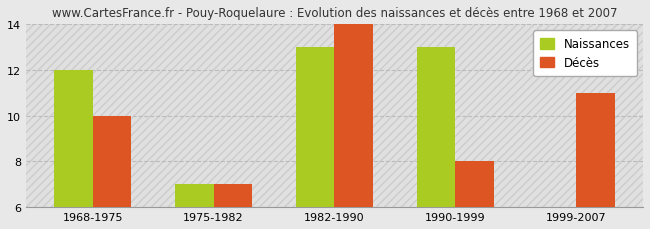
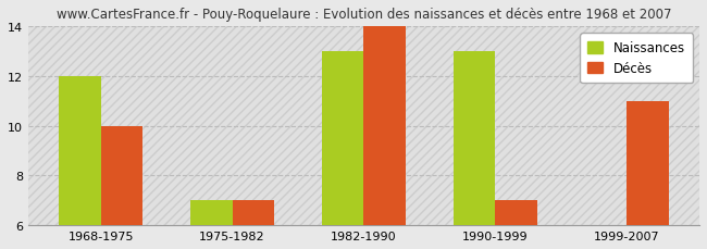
Décès/1990-1999: 8 -> 7
